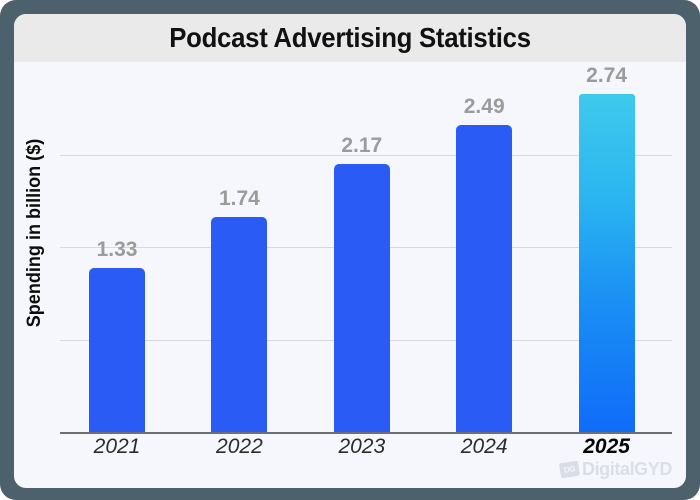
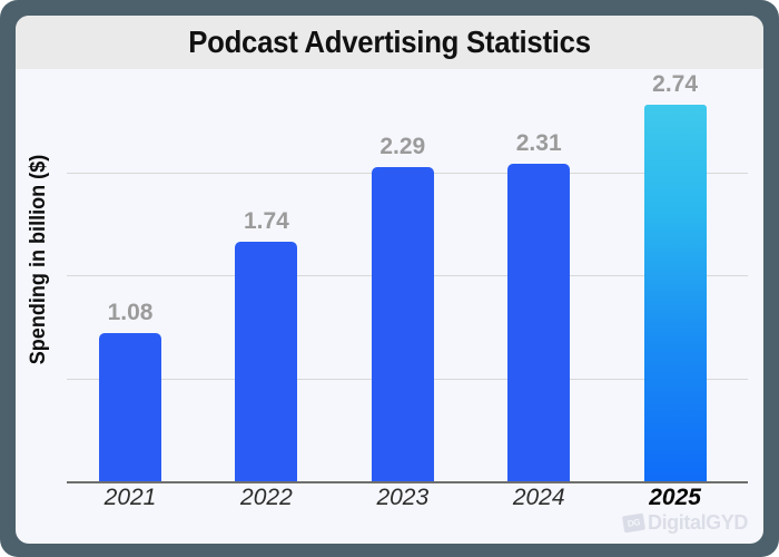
2021: 1.33 -> 1.08
2023: 2.17 -> 2.29
2024: 2.49 -> 2.31
